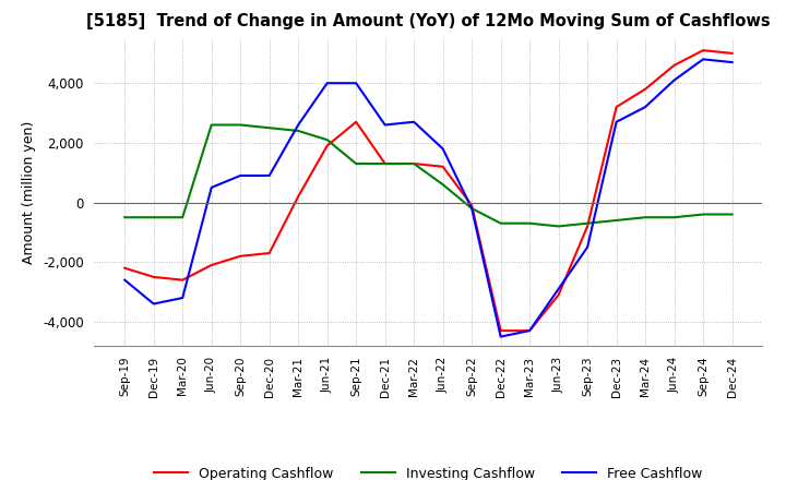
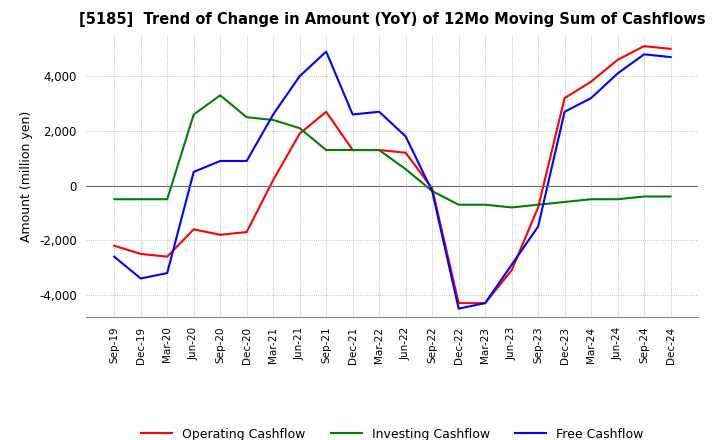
Operating Cashflow/Jun-20: -2,100 -> -1,600
Investing Cashflow/Sep-20: 2,600 -> 3,300
Free Cashflow/Sep-21: 4,000 -> 4,900
